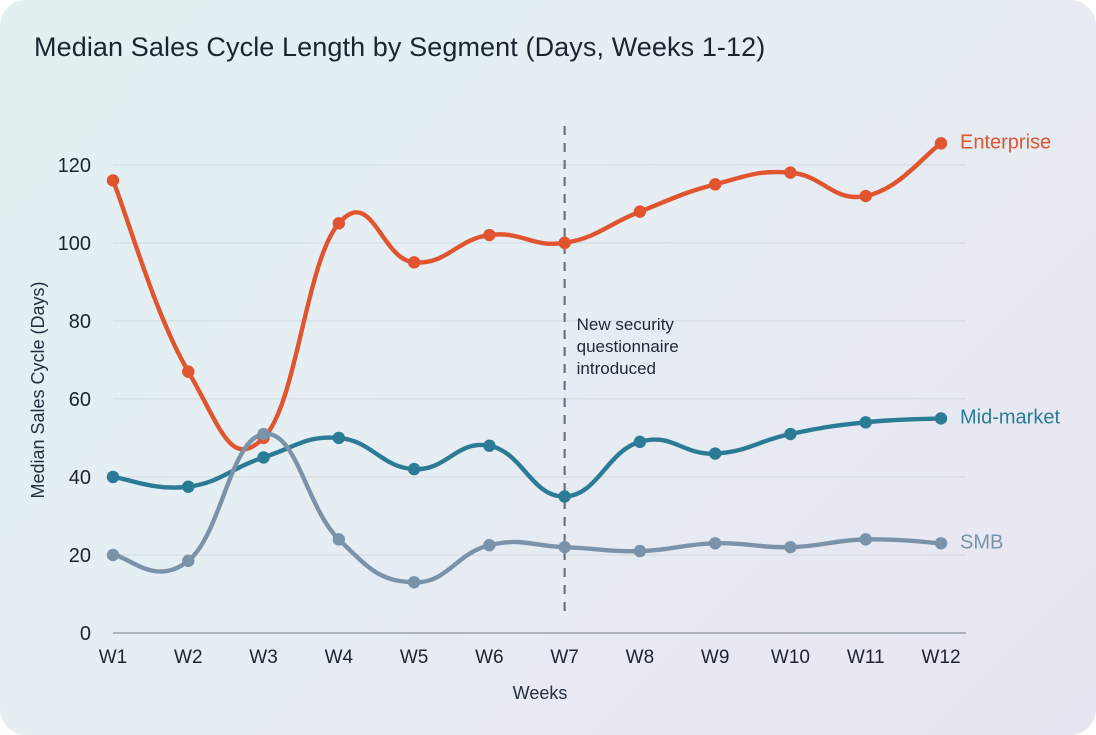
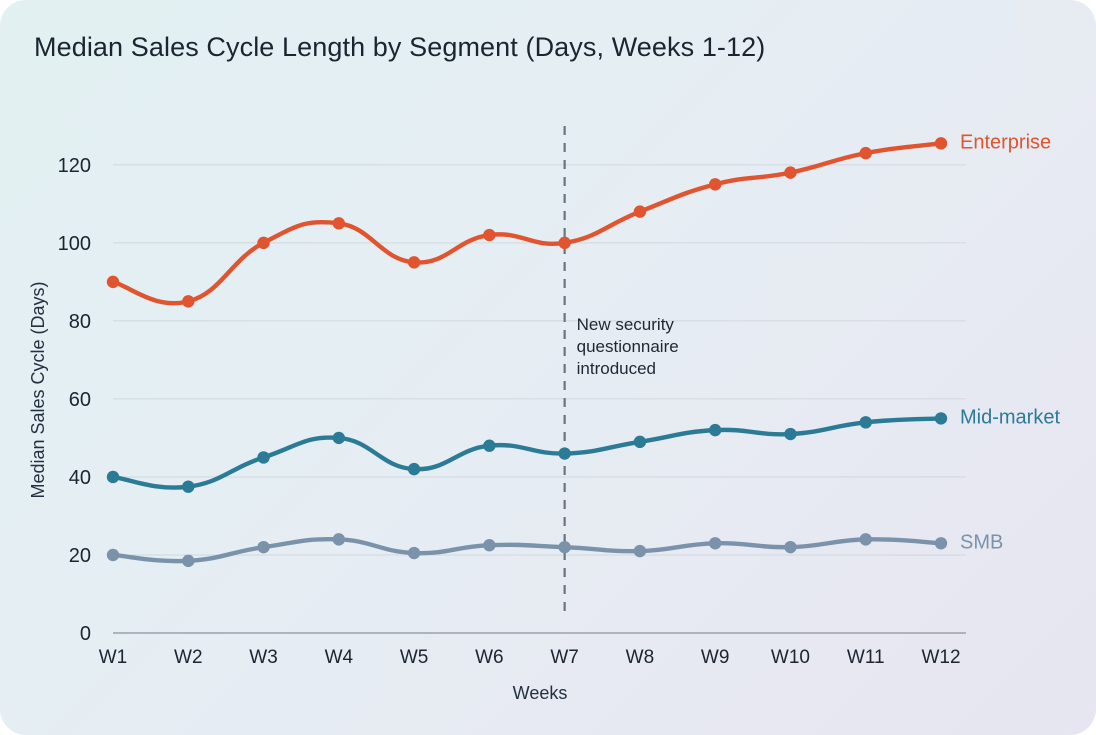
Enterprise/W1: 116 -> 90
Enterprise/W2: 67 -> 85
Enterprise/W3: 50 -> 100
SMB/W3: 51 -> 22
SMB/W5: 13 -> 20
Mid-market/W7: 35 -> 46
Mid-market/W9: 46 -> 52
Enterprise/W11: 112 -> 123
